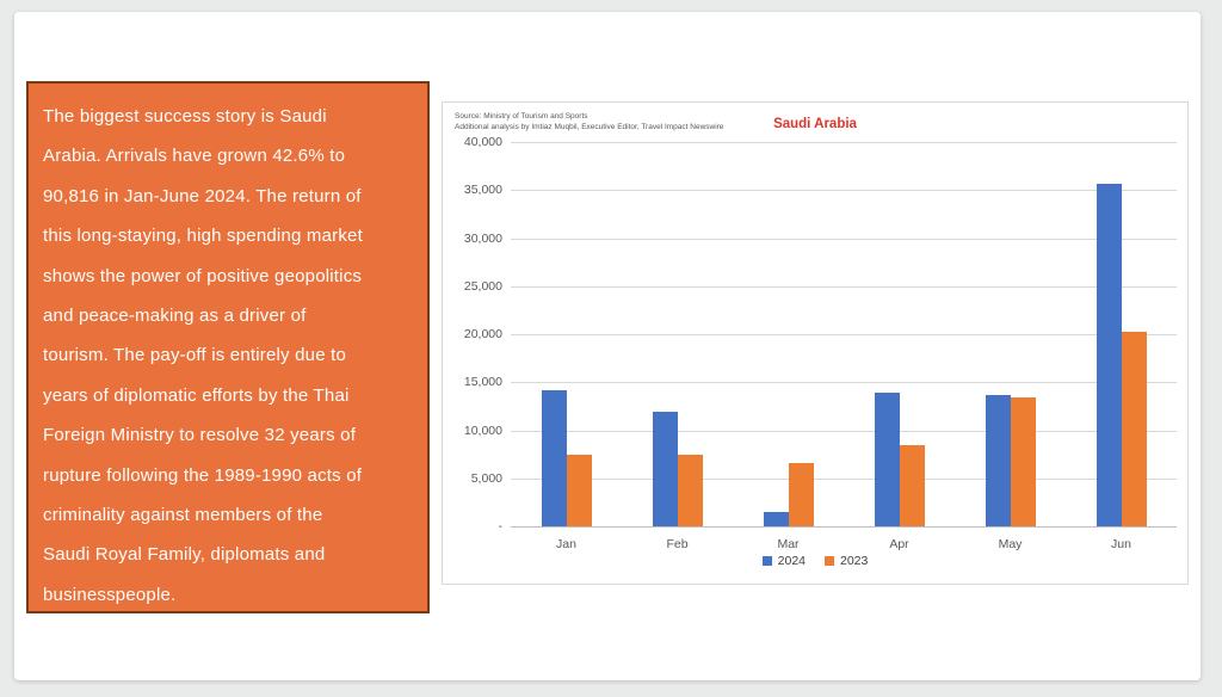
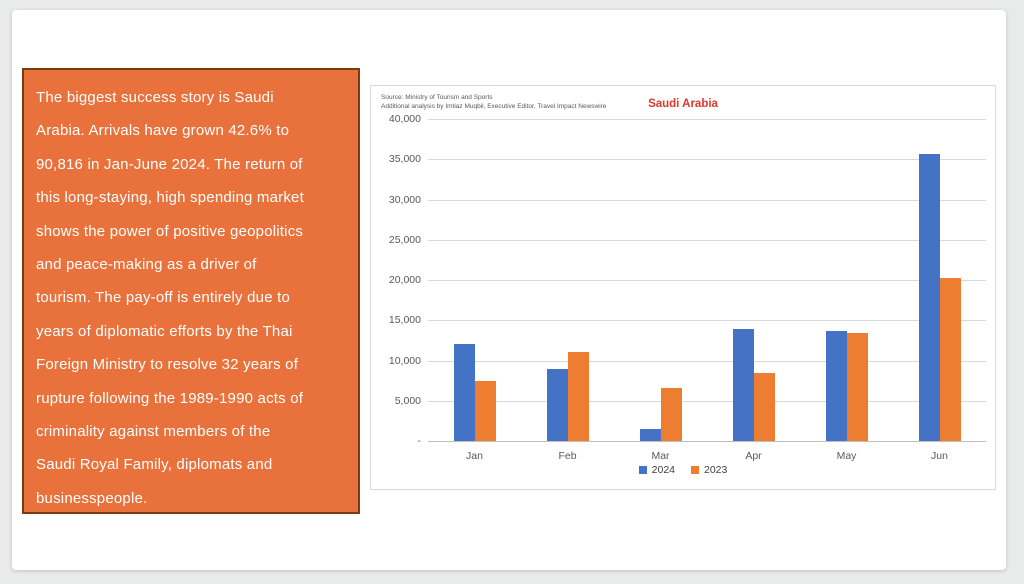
2024/Jan: 14000 -> 12000
2024/Feb: 12000 -> 9000
2023/Feb: 7000 -> 11000
